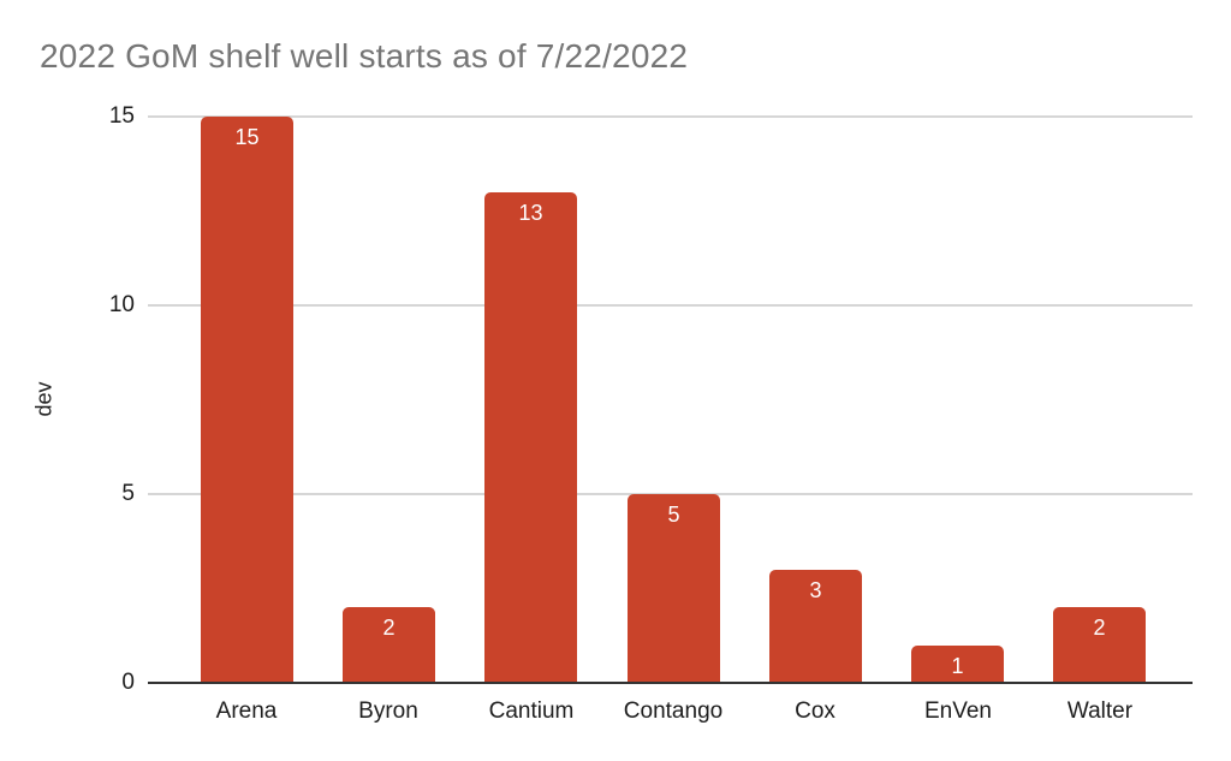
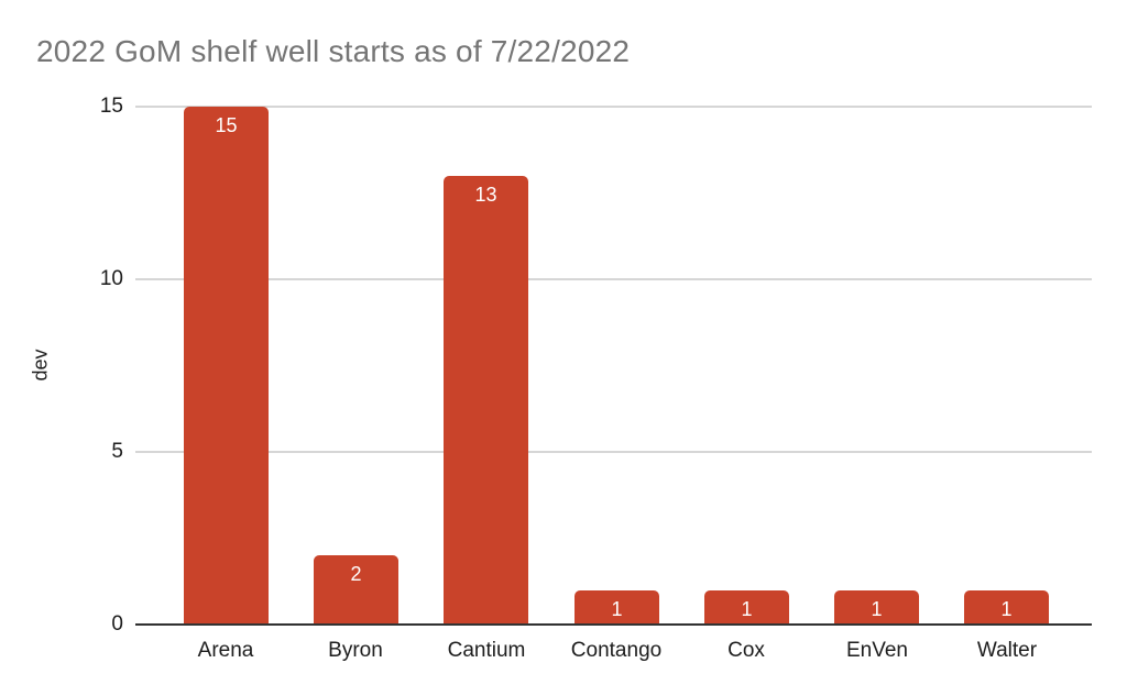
Contango: 5 -> 1
Cox: 3 -> 1
Walter: 2 -> 1
